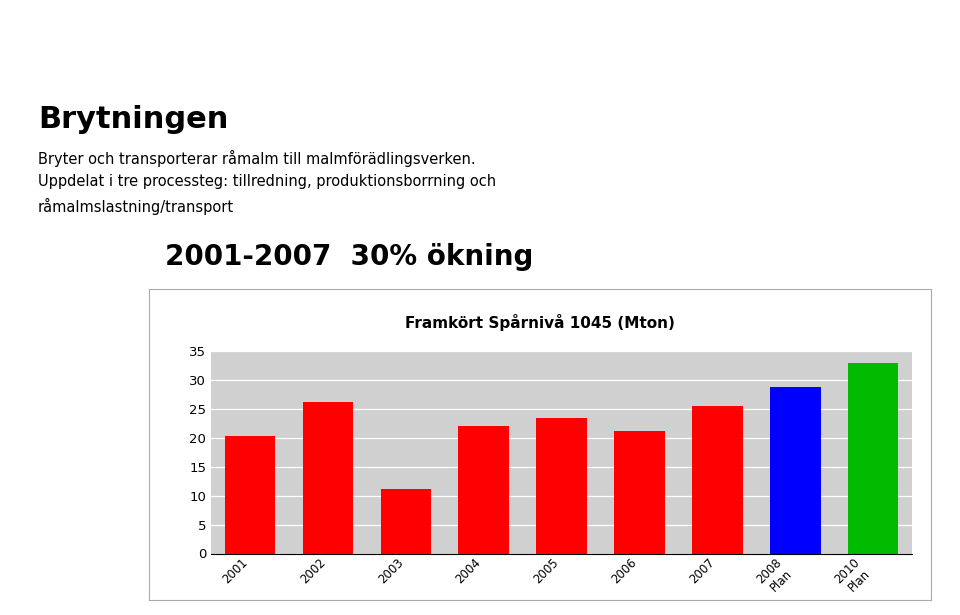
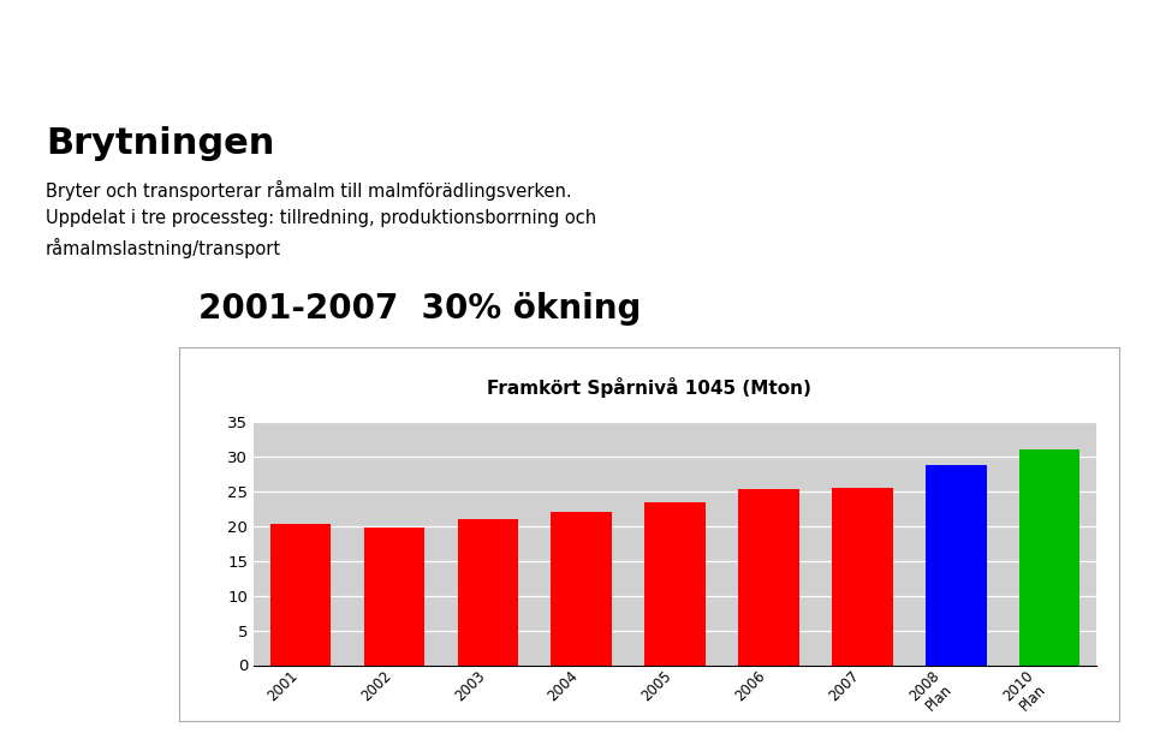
2002: 26.2 -> 19.8
2003: 11.2 -> 21.0
2006: 21.2 -> 25.3
2010 Plan: 32.8 -> 30.9
